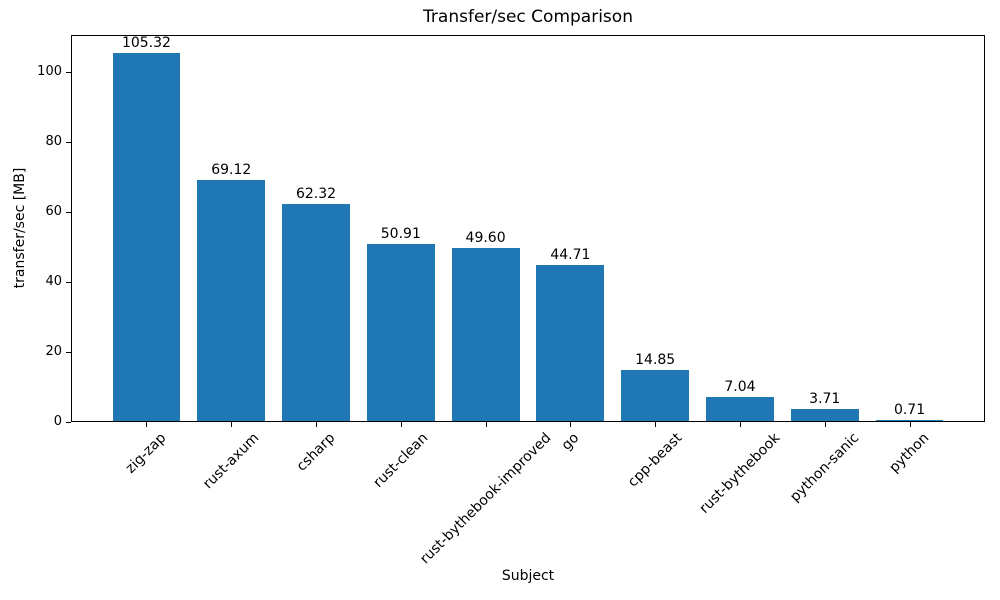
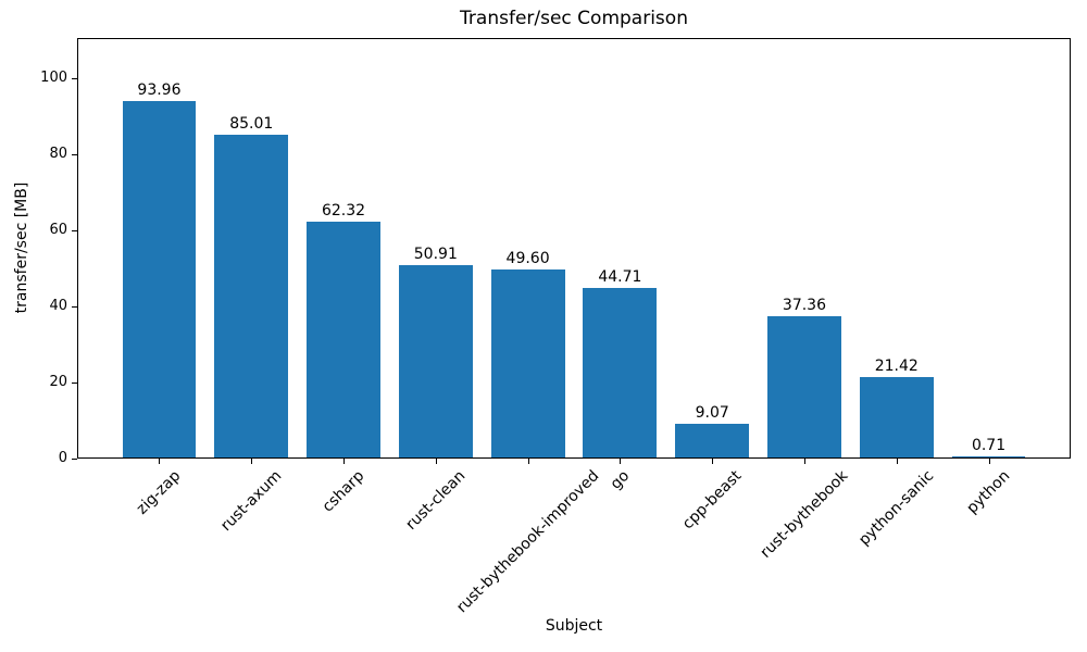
zig-zap: 105.32 -> 93.96
rust-axum: 69.12 -> 85.01
cpp-beast: 14.85 -> 9.07
rust-bythebook: 7.04 -> 37.36
python-sanic: 3.71 -> 21.42
